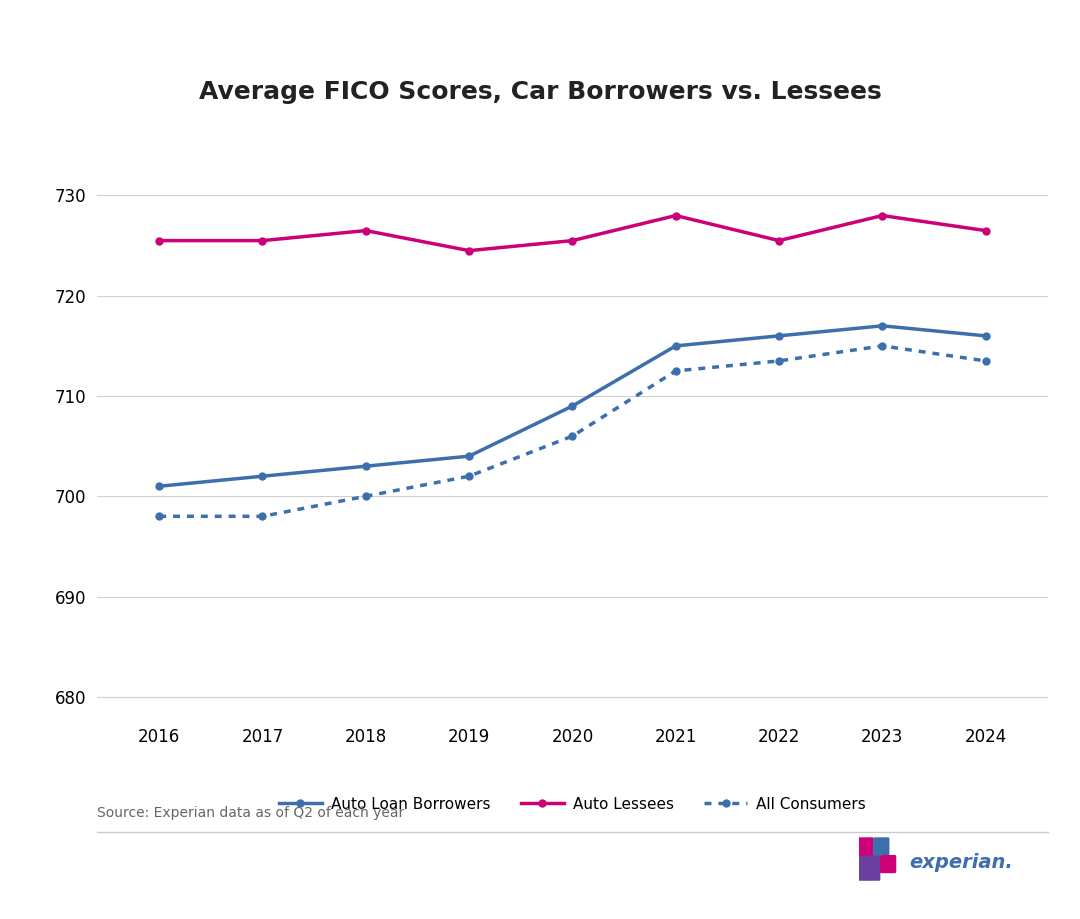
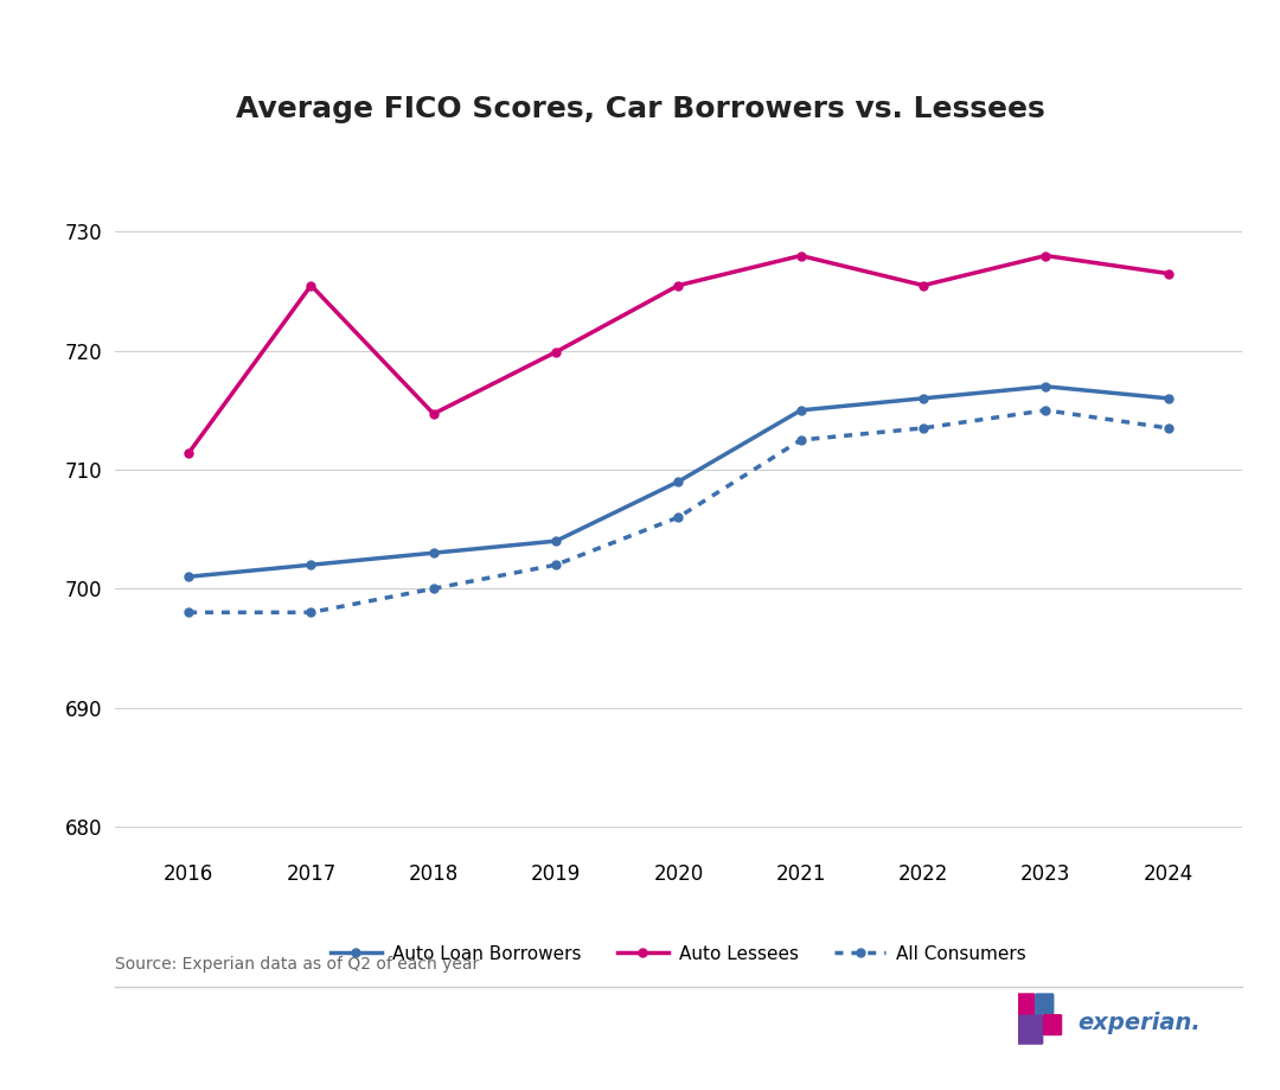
Auto Lessees/2016: 725.5 -> 711.4
Auto Lessees/2018: 726.5 -> 714.7
Auto Lessees/2019: 724.5 -> 719.9
